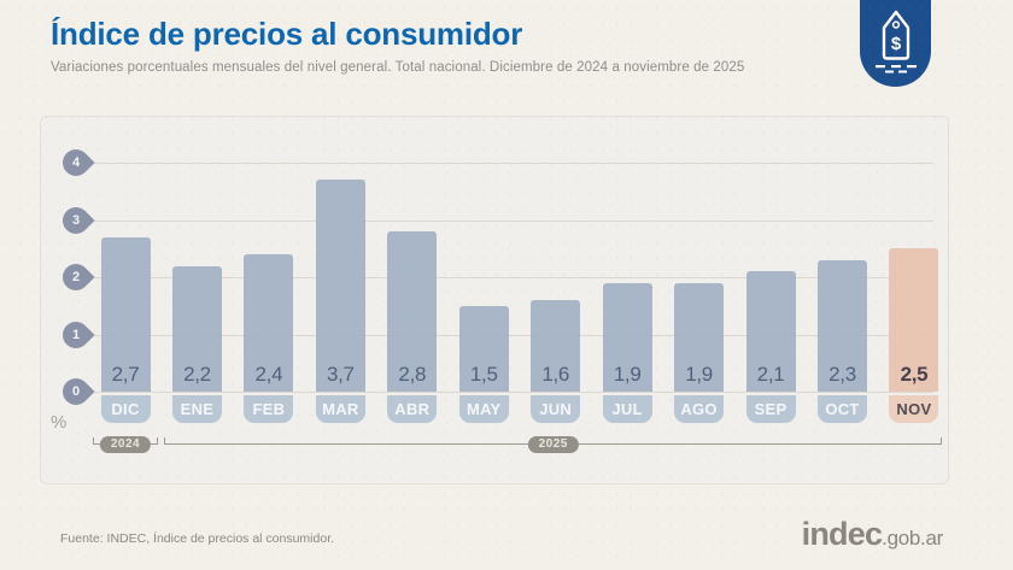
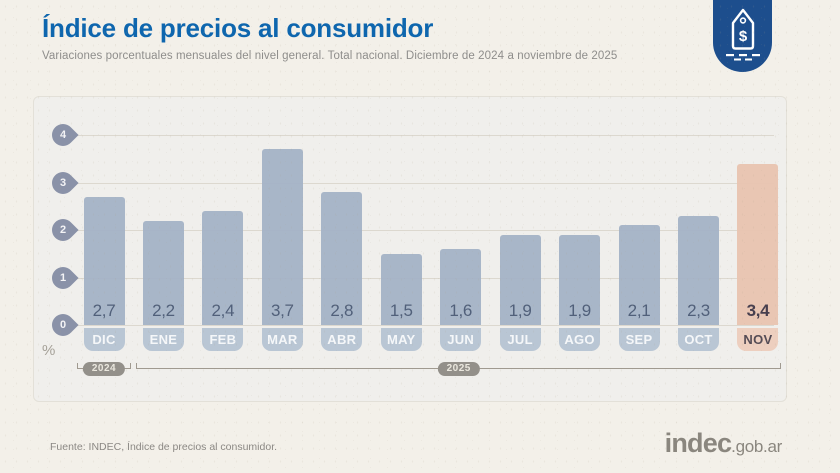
NOV: 2,5 -> 3,4
